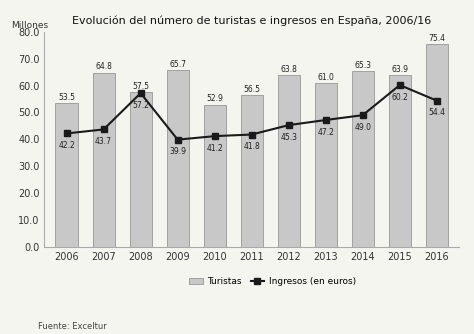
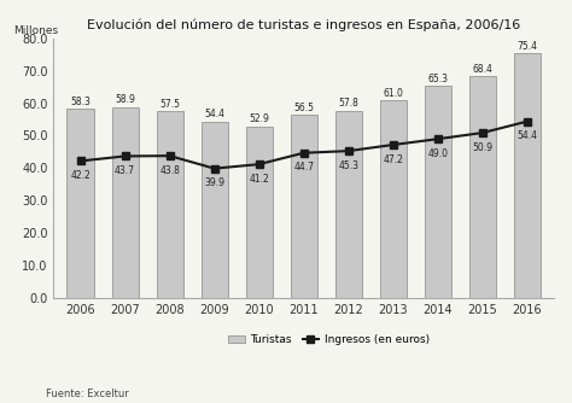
Turistas/2006: 53.5 -> 58.3
Turistas/2007: 64.8 -> 58.9
Ingresos (en euros)/2008: 57.2 -> 43.8
Turistas/2009: 65.7 -> 54.4
Ingresos (en euros)/2011: 41.8 -> 44.7
Turistas/2012: 63.8 -> 57.8
Turistas/2015: 63.9 -> 68.4
Ingresos (en euros)/2015: 60.2 -> 50.9
